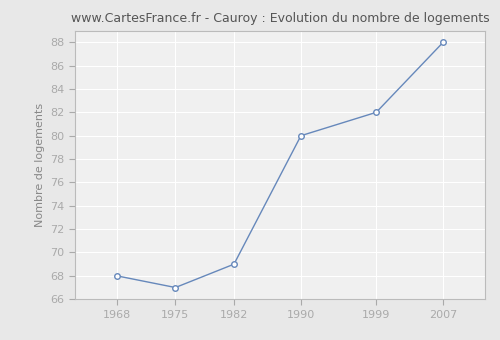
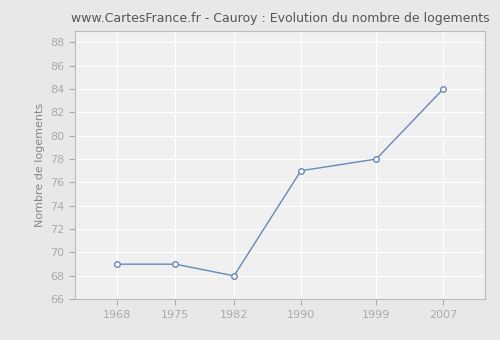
1968: 68 -> 69
1975: 67 -> 69
1982: 69 -> 68
1990: 80 -> 77
1999: 82 -> 78
2007: 88 -> 84
